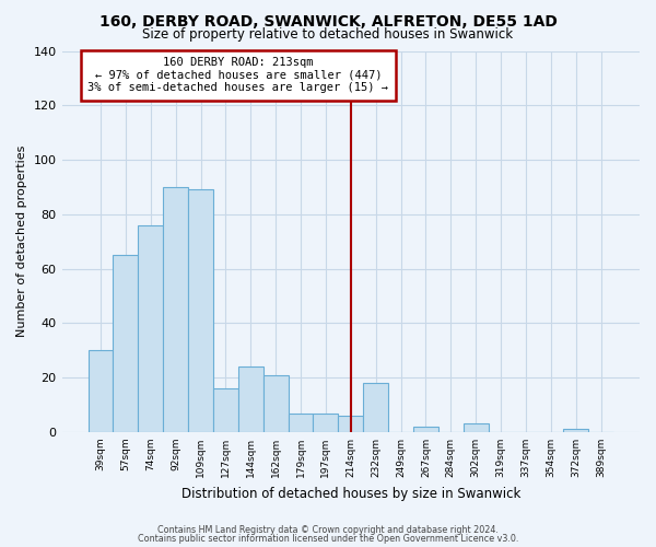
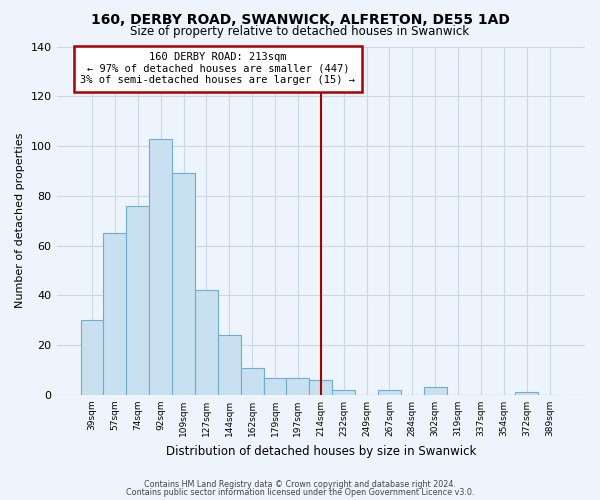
92sqm: 90 -> 103
127sqm: 16 -> 42
162sqm: 21 -> 11
232sqm: 18 -> 2
